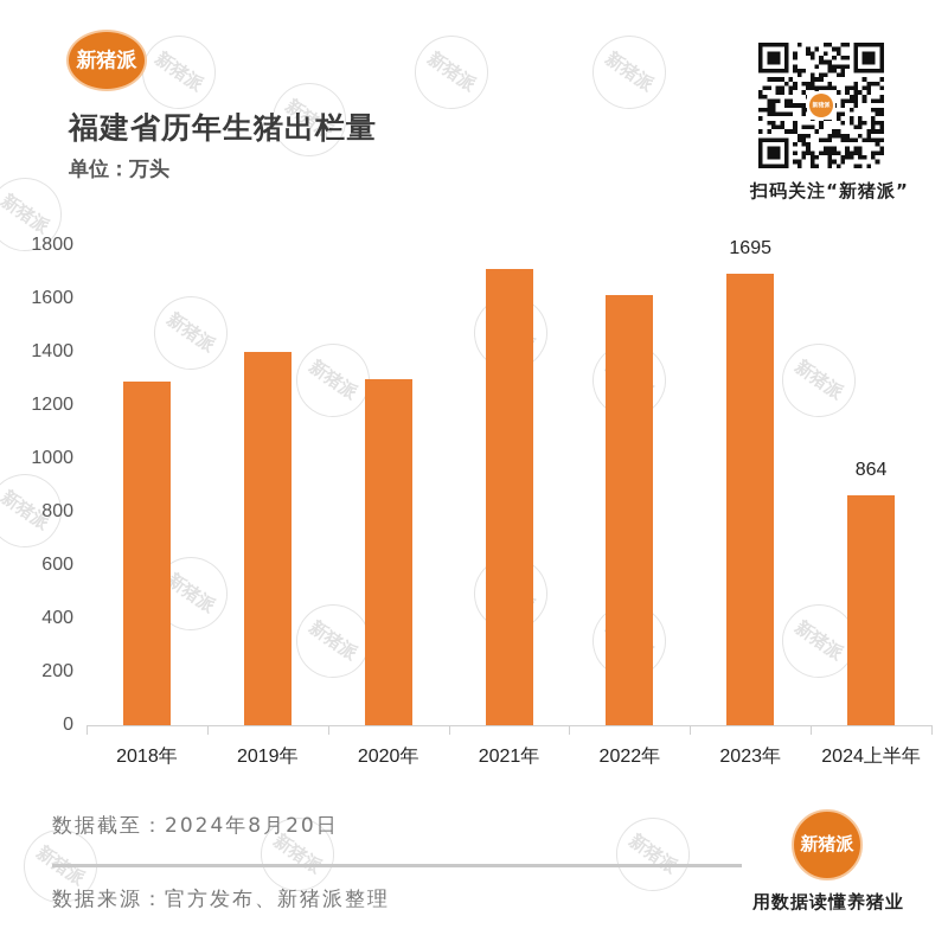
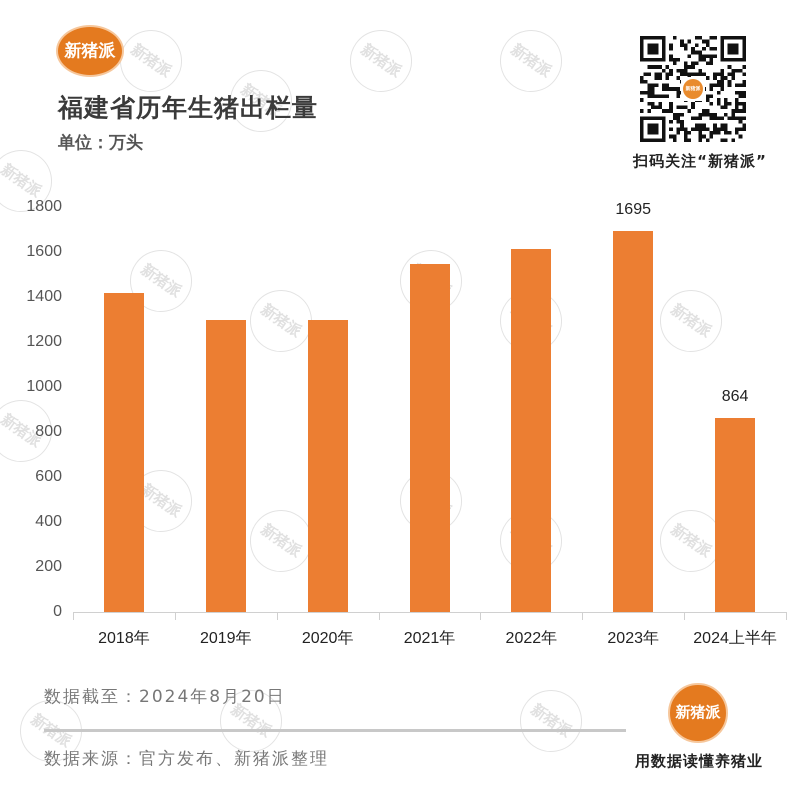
2018年: 1290 -> 1420
2019年: 1400 -> 1300
2021年: 1710 -> 1550
